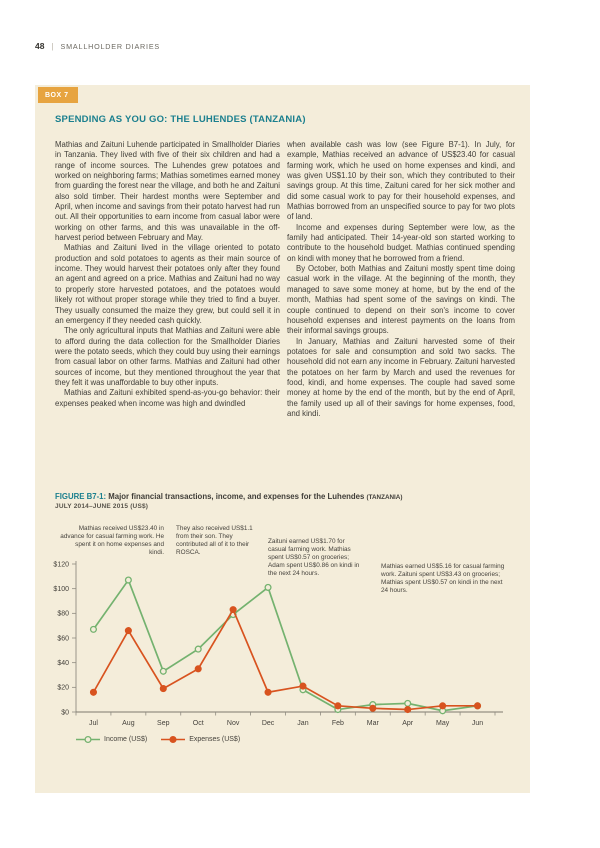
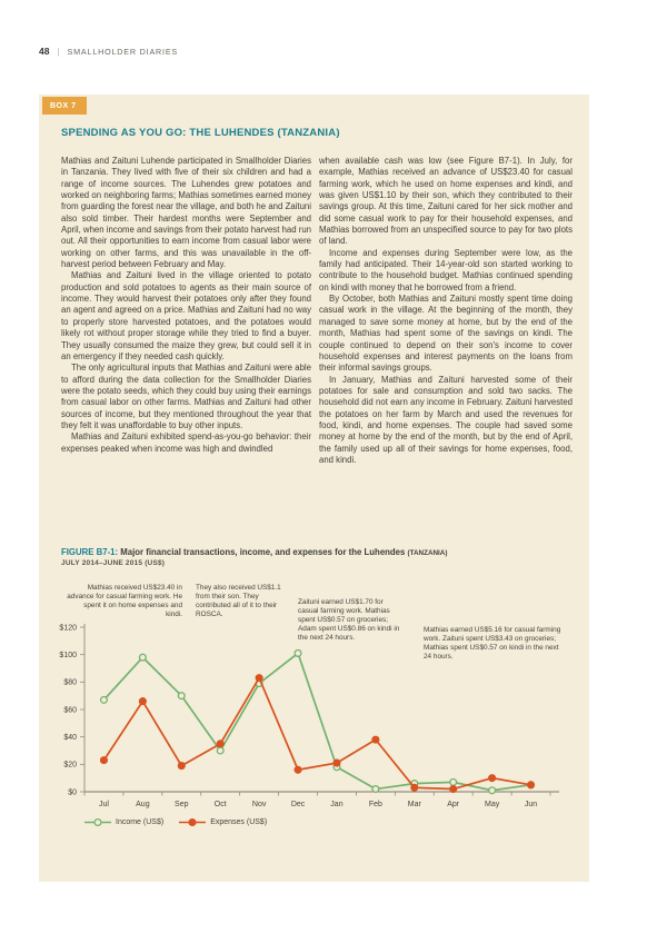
Expenses (US$)/Jul: $16 -> $23
Income (US$)/Aug: $107 -> $98
Income (US$)/Sep: $33 -> $70
Income (US$)/Oct: $51 -> $30
Expenses (US$)/Feb: $5 -> $38
Expenses (US$)/May: $5 -> $10
